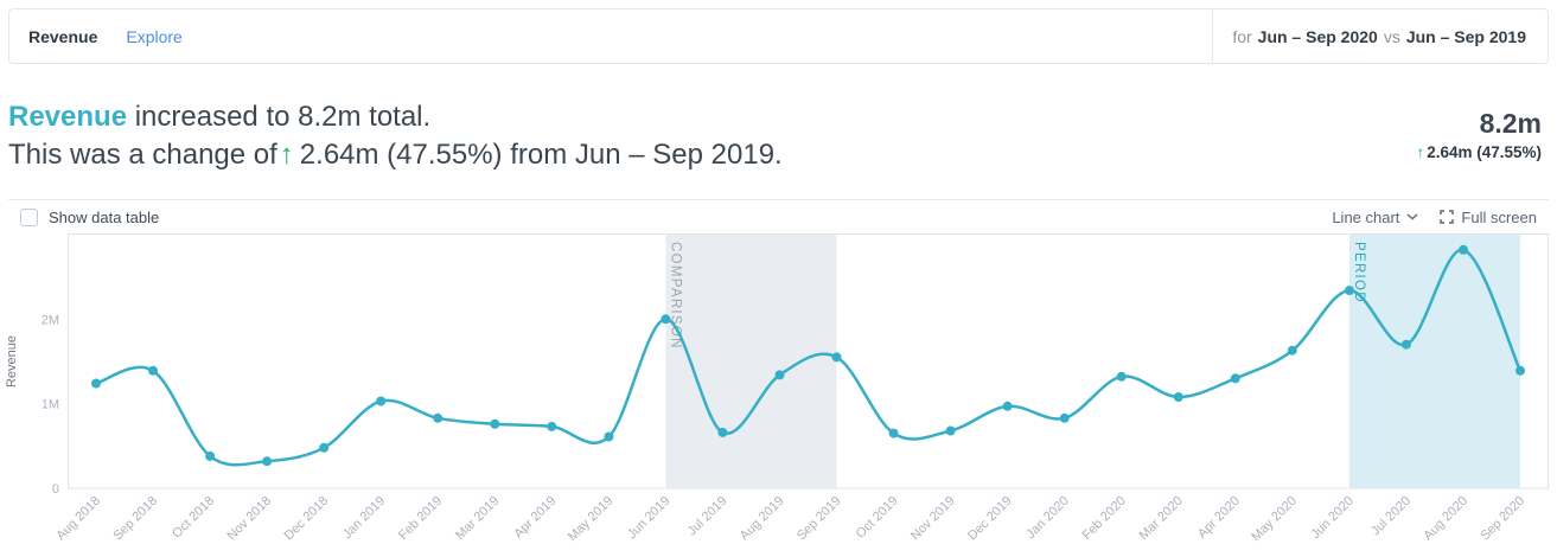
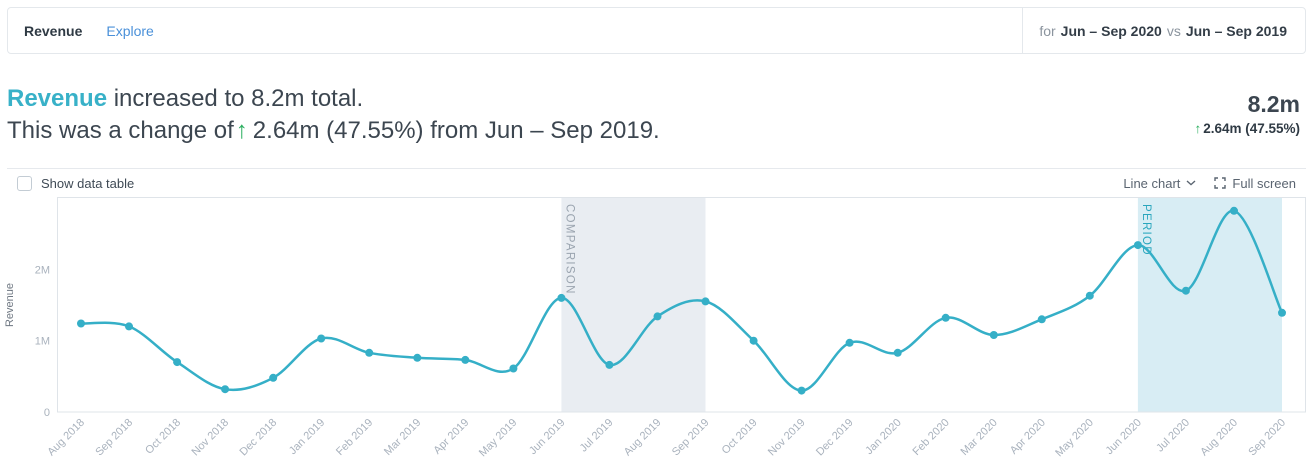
Sep 2018: 1.4M -> 1.2M
Oct 2018: 0.4M -> 0.7M
Jun 2019: 2.0M -> 1.6M
Oct 2019: 0.7M -> 1.0M
Nov 2019: 0.7M -> 0.3M
